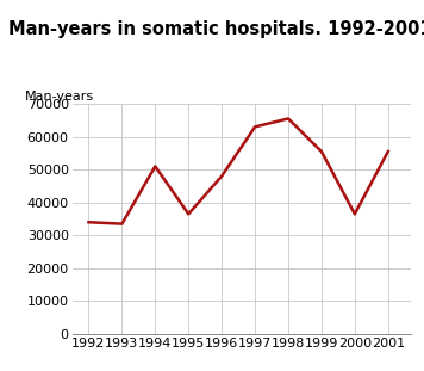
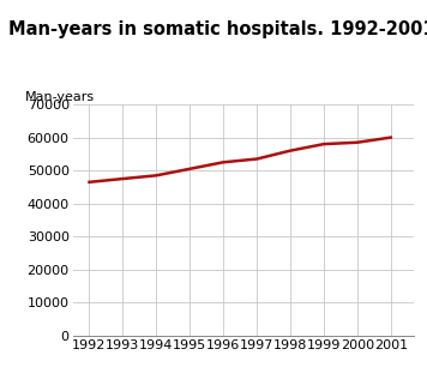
1992: 34000 -> 46500
1993: 33500 -> 47500
1994: 51000 -> 48500
1995: 36500 -> 50500
1996: 48000 -> 52500
1997: 63000 -> 53500
1998: 65500 -> 56000
1999: 55500 -> 58000
2000: 36500 -> 58500
2001: 55500 -> 60000
